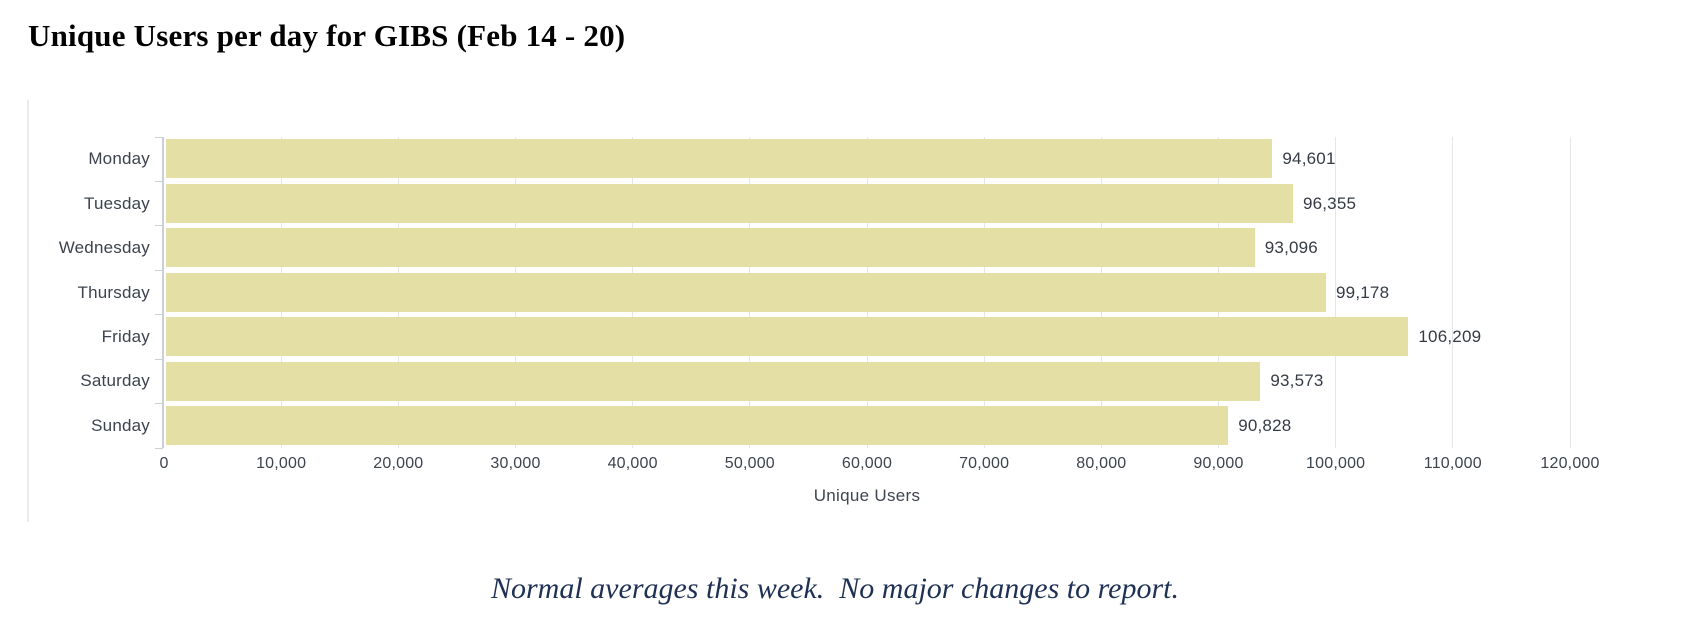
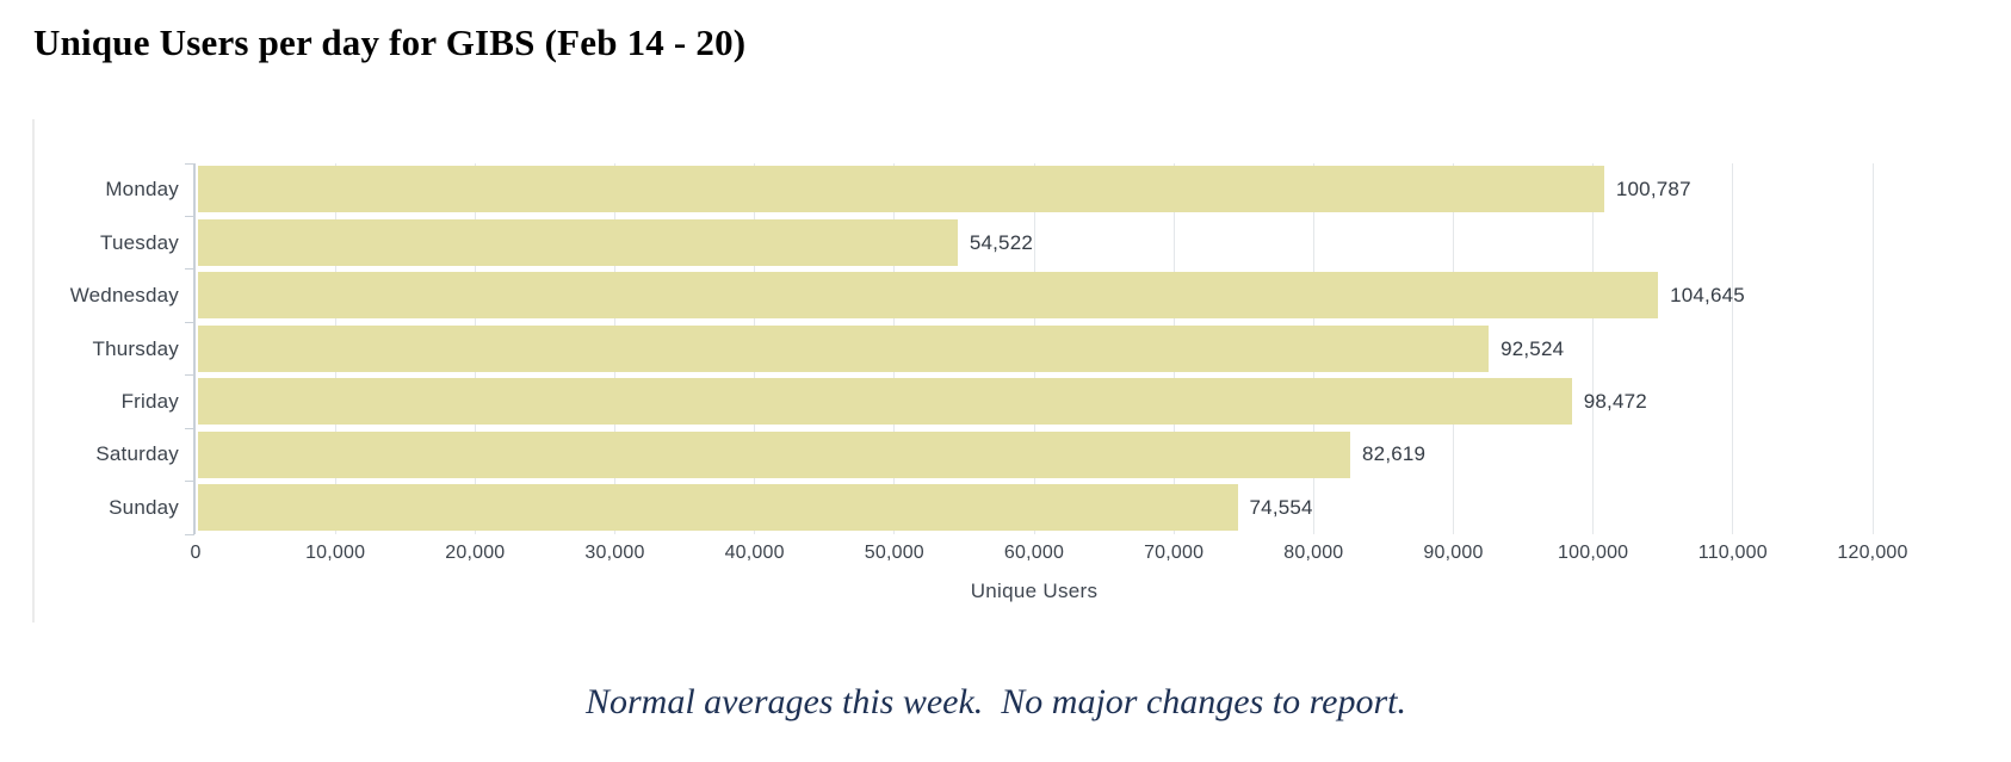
Monday: 94,601 -> 100,787
Tuesday: 96,355 -> 54,522
Wednesday: 93,096 -> 104,645
Thursday: 99,178 -> 92,524
Friday: 106,209 -> 98,472
Saturday: 93,573 -> 82,619
Sunday: 90,828 -> 74,554
